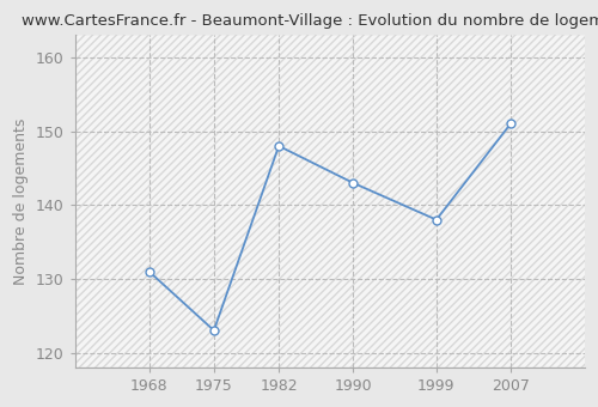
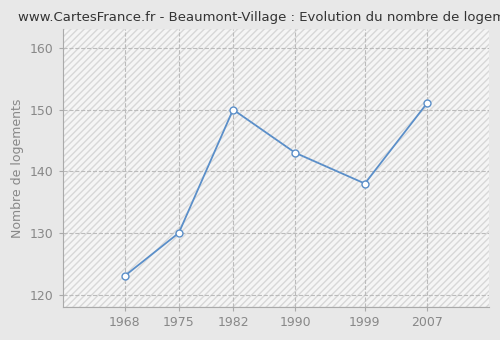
1968: 131 -> 123
1975: 123 -> 130
1982: 148 -> 150
